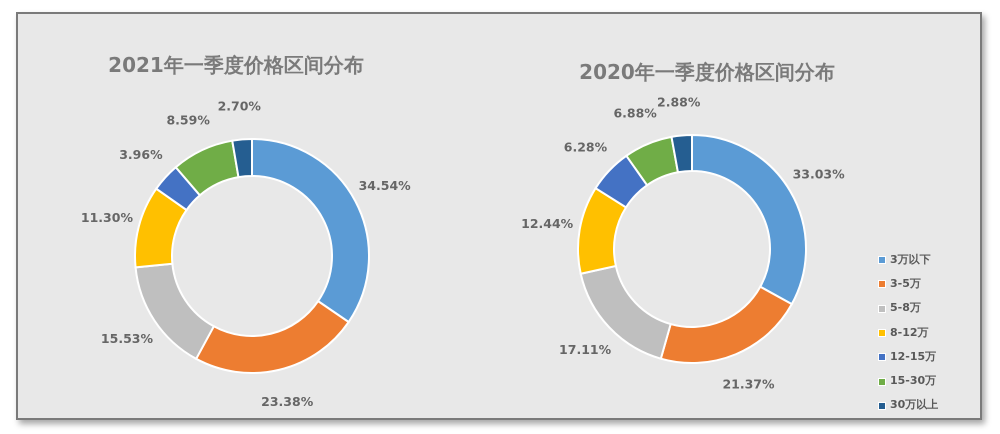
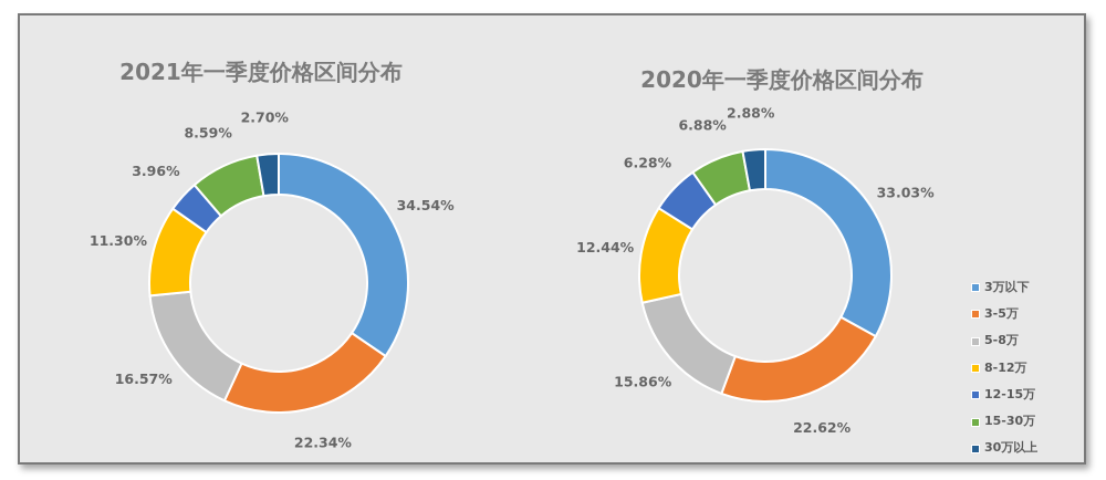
2021年一季度价格区间分布/3-5万: 23.38% -> 22.34%
2021年一季度价格区间分布/5-8万: 15.53% -> 16.57%
2020年一季度价格区间分布/3-5万: 21.37% -> 22.62%
2020年一季度价格区间分布/5-8万: 17.11% -> 15.86%
